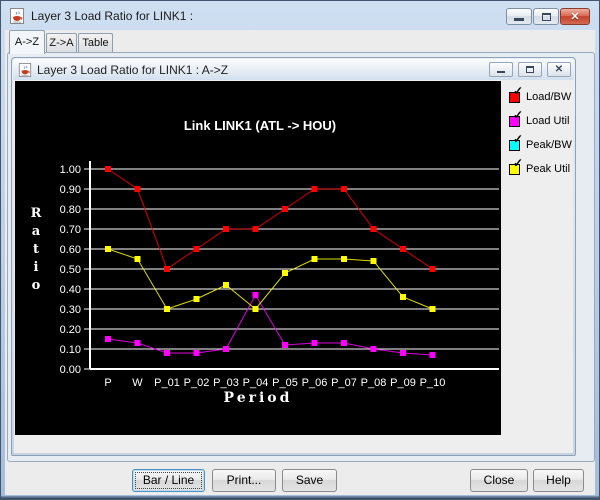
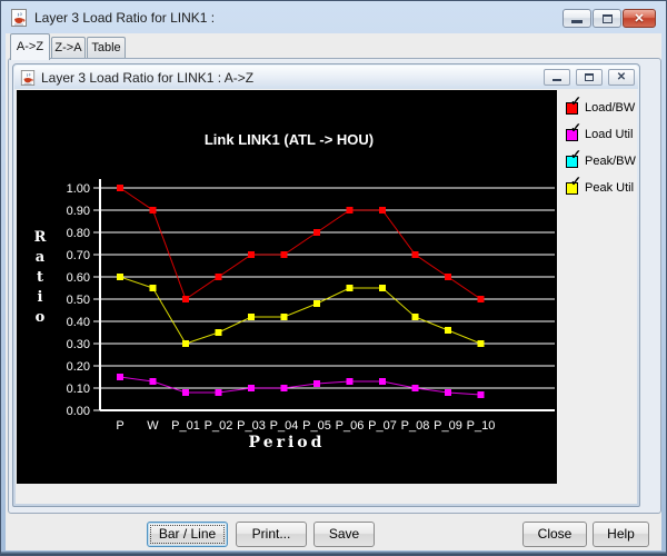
Load Util/P_04: 0.37 -> 0.10
Peak Util/P_04: 0.30 -> 0.42
Peak Util/P_08: 0.54 -> 0.42
